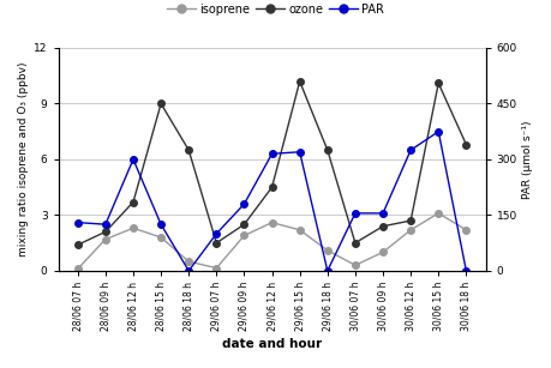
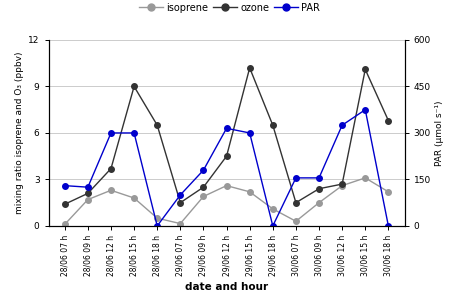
PAR/28/06 15 h: 125 -> 300
PAR/29/06 15 h: 320 -> 300
isoprene/30/06 09 h: 1.0 -> 1.5
isoprene/30/06 12 h: 2.2 -> 2.6
